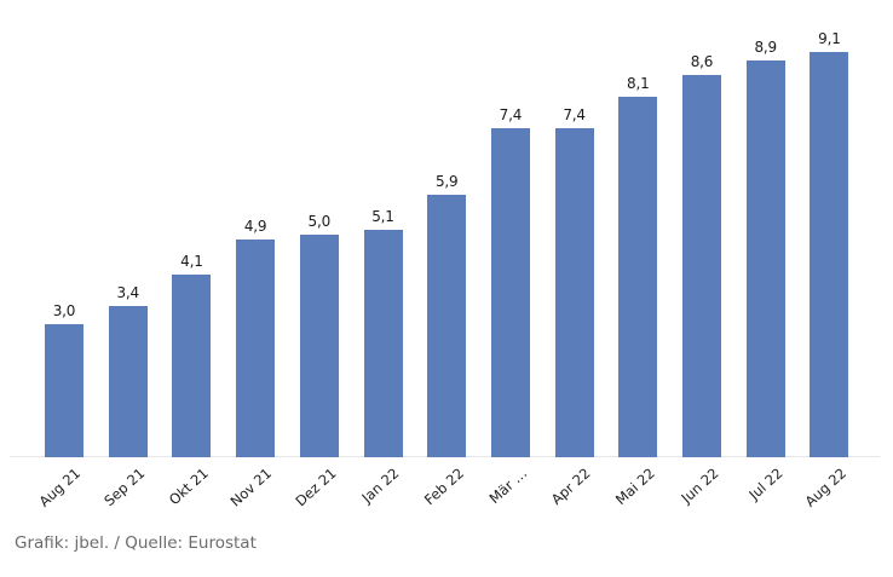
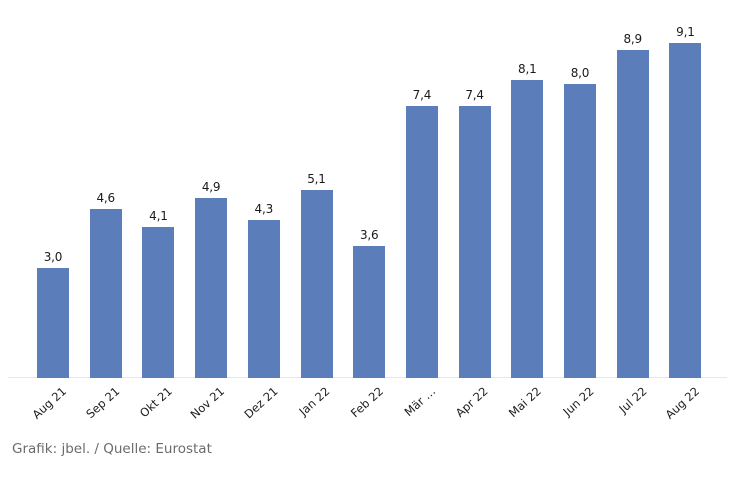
Sep 21: 3,4 -> 4,6
Dez 21: 5,0 -> 4,3
Feb 22: 5,9 -> 3,6
Jun 22: 8,6 -> 8,0
